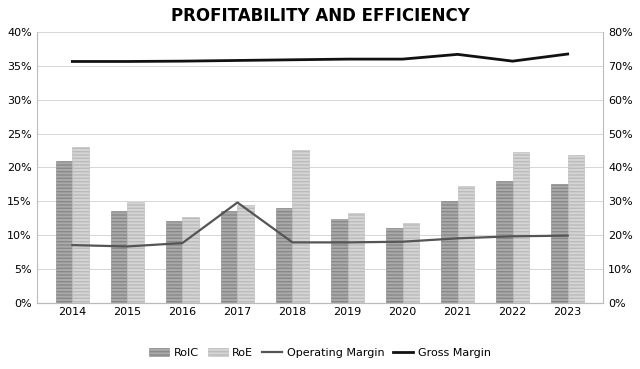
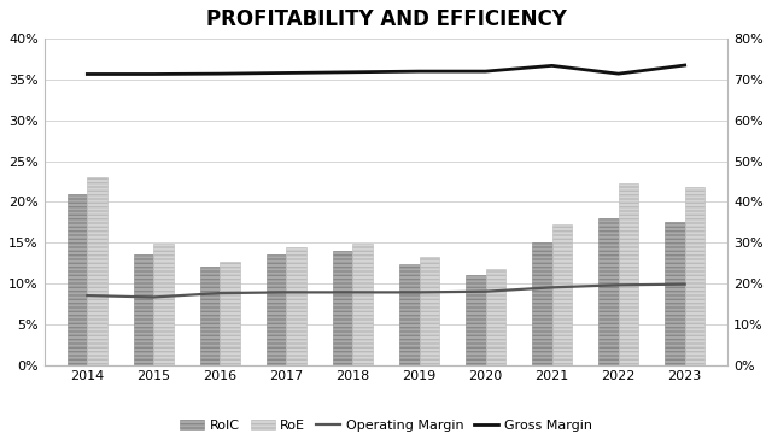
Operating Margin/2017: 14.8% -> 8.9%
RoE/2018: 22.6% -> 14.8%
